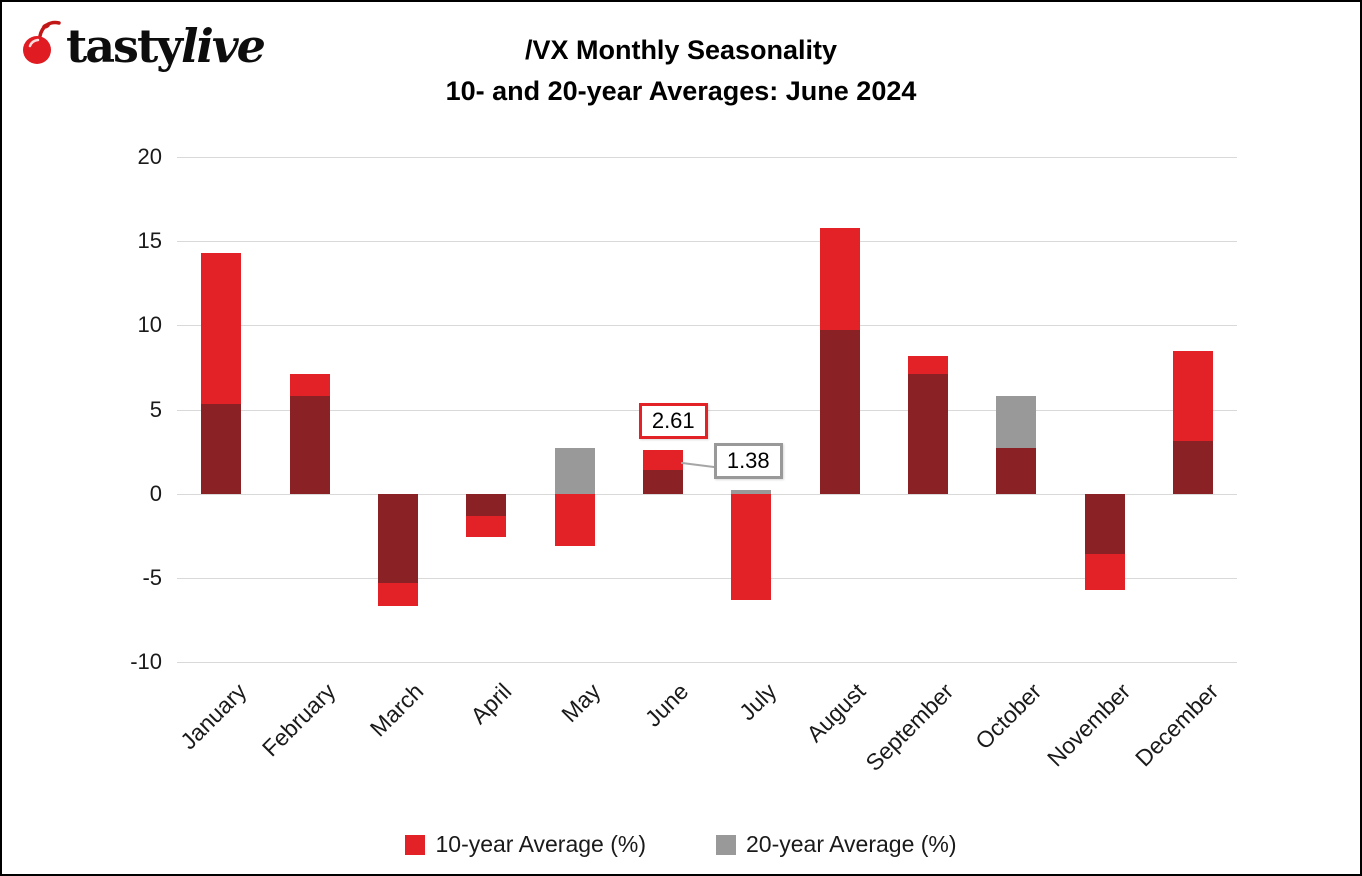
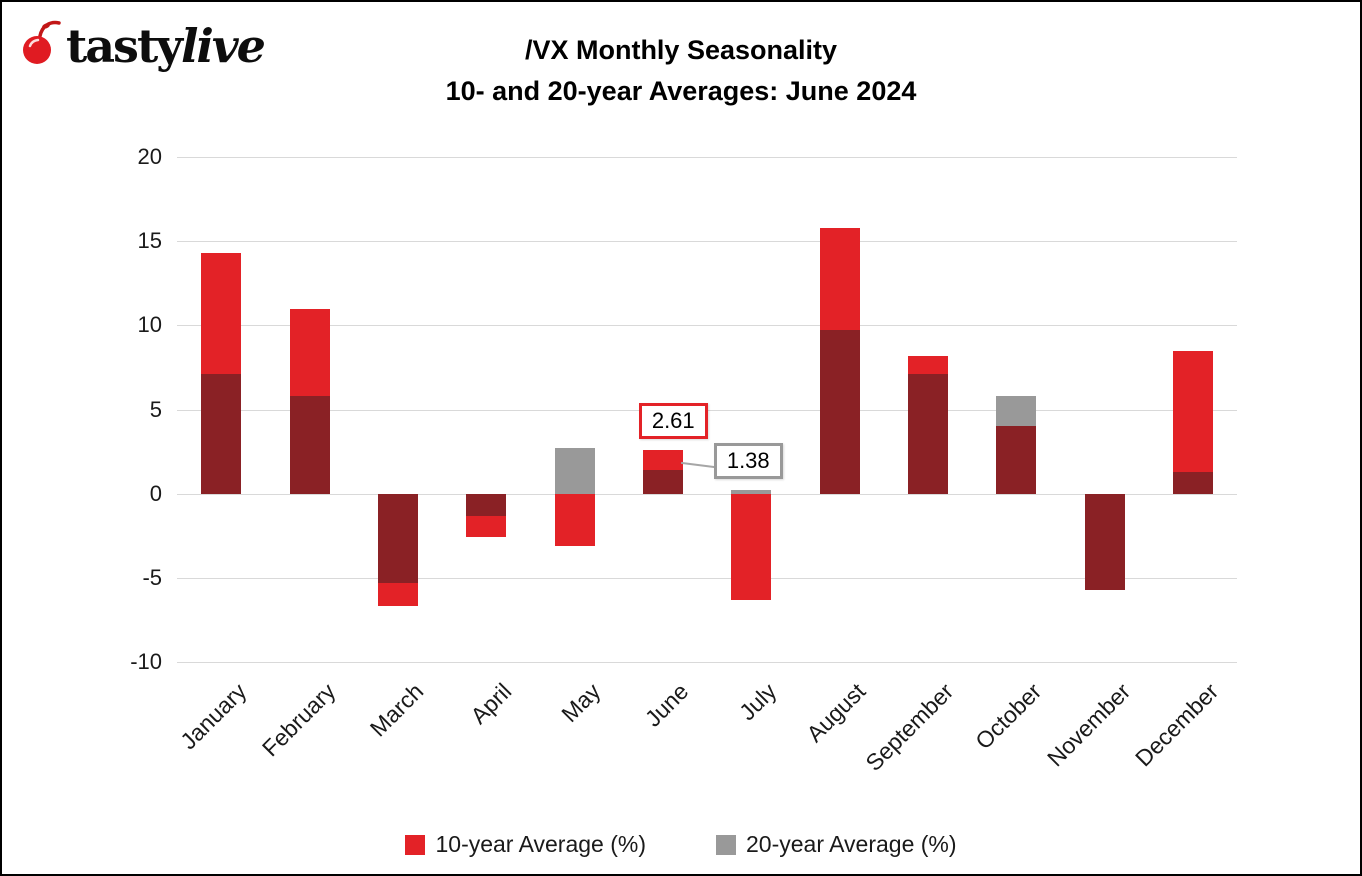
20-year Average (%)/January: 5.3 -> 7.1
10-year Average (%)/February: 7.1 -> 11.0
10-year Average (%)/October: 2.7 -> 4.0
20-year Average (%)/November: -3.6 -> -5.7
20-year Average (%)/December: 3.1 -> 1.3
